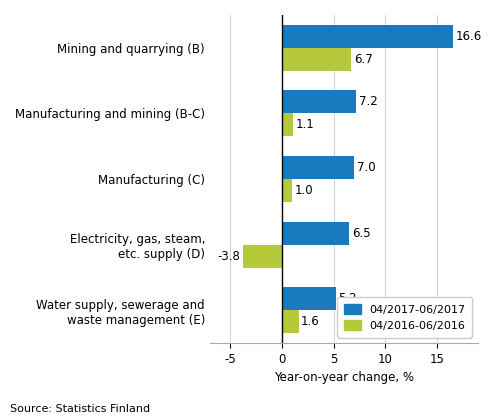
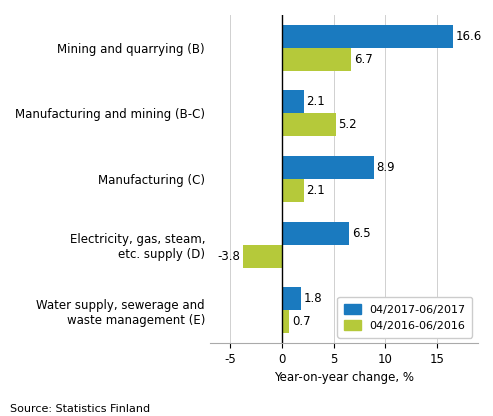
04/2017-06/2017/Manufacturing and mining (B-C): 7.2 -> 2.1
04/2016-06/2016/Manufacturing and mining (B-C): 1.1 -> 5.2
04/2017-06/2017/Manufacturing (C): 7.0 -> 8.9
04/2016-06/2016/Manufacturing (C): 1.0 -> 2.1
04/2017-06/2017/Water supply, sewerage and waste management (E): 5.2 -> 1.8
04/2016-06/2016/Water supply, sewerage and waste management (E): 1.6 -> 0.7
